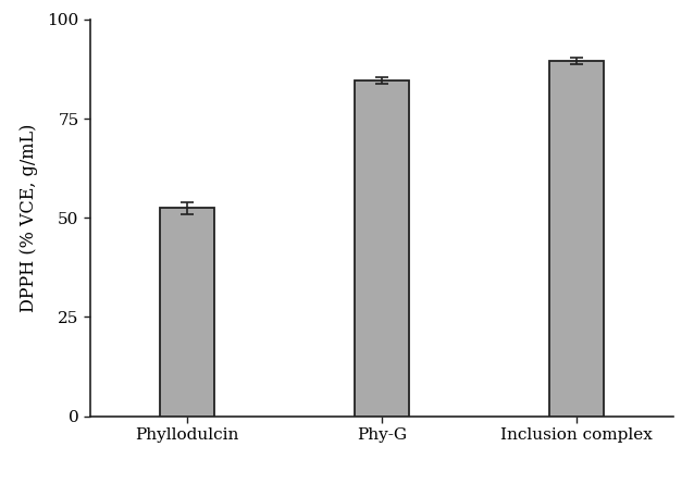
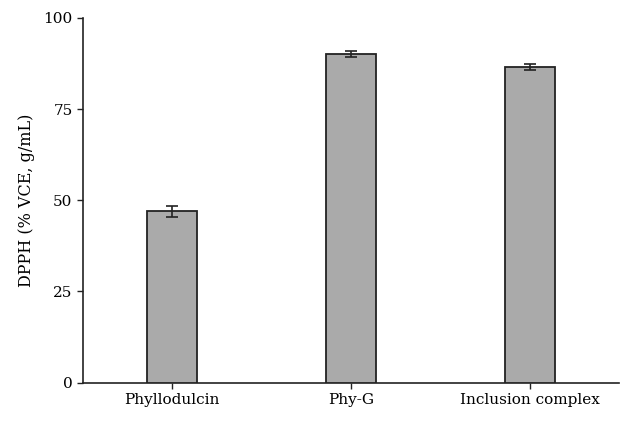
Phyllodulcin: 52.5 -> 47.0
Phy-G: 84.5 -> 90.0
Inclusion complex: 89.5 -> 86.5
